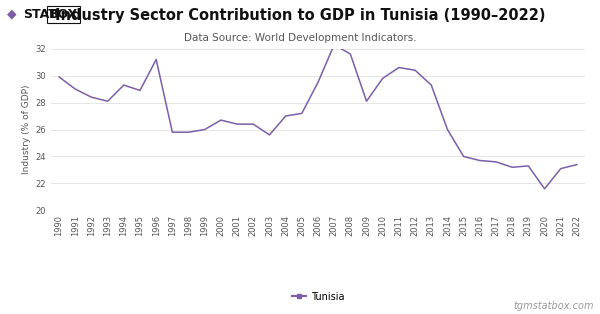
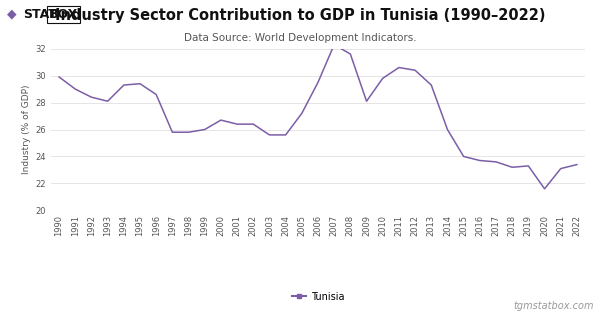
1995: 28.9 -> 29.4
1996: 31.2 -> 28.6
2004: 27.0 -> 25.6
